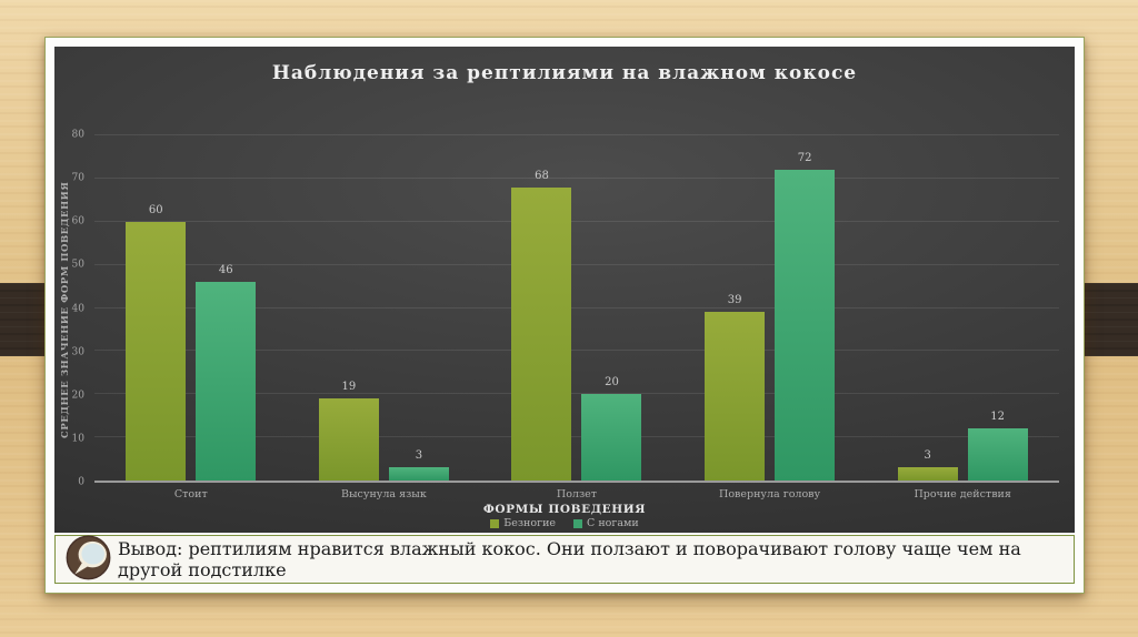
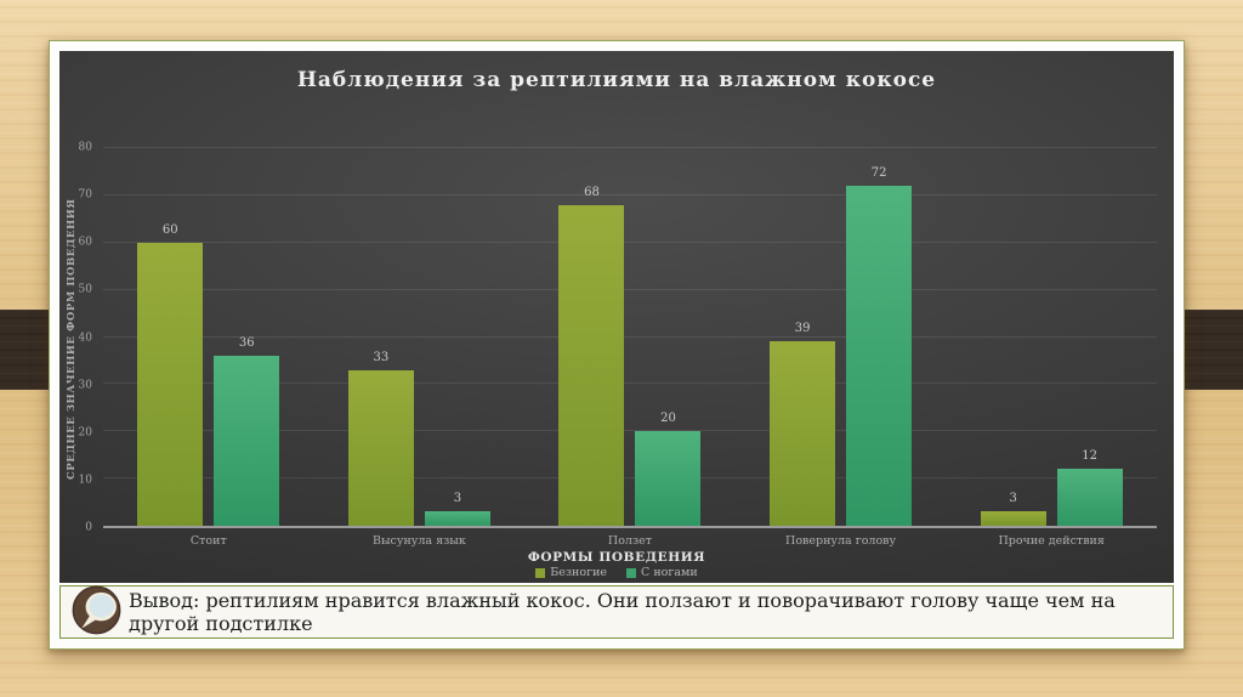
С ногами/Стоит: 46 -> 36
Безногие/Высунула язык: 19 -> 33
